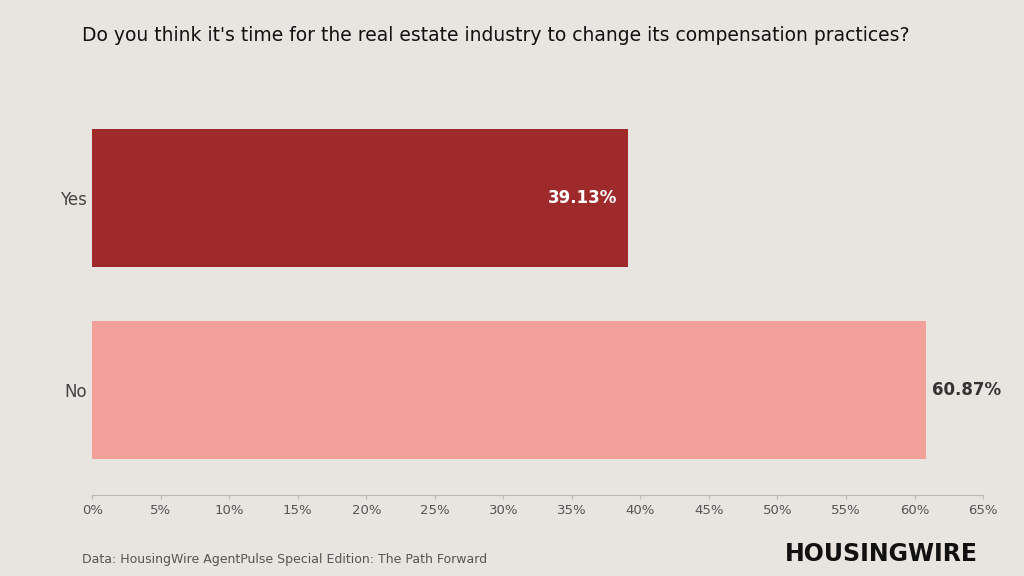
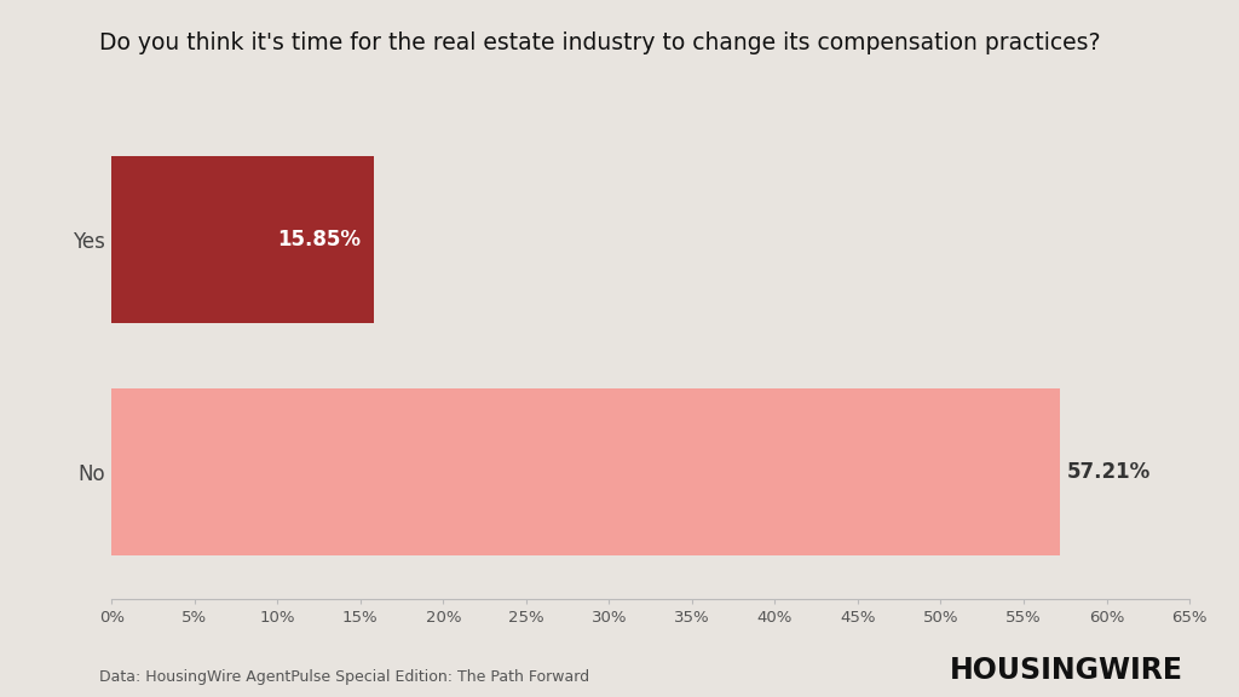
Yes: 39.13% -> 15.85%
No: 60.87% -> 57.21%
